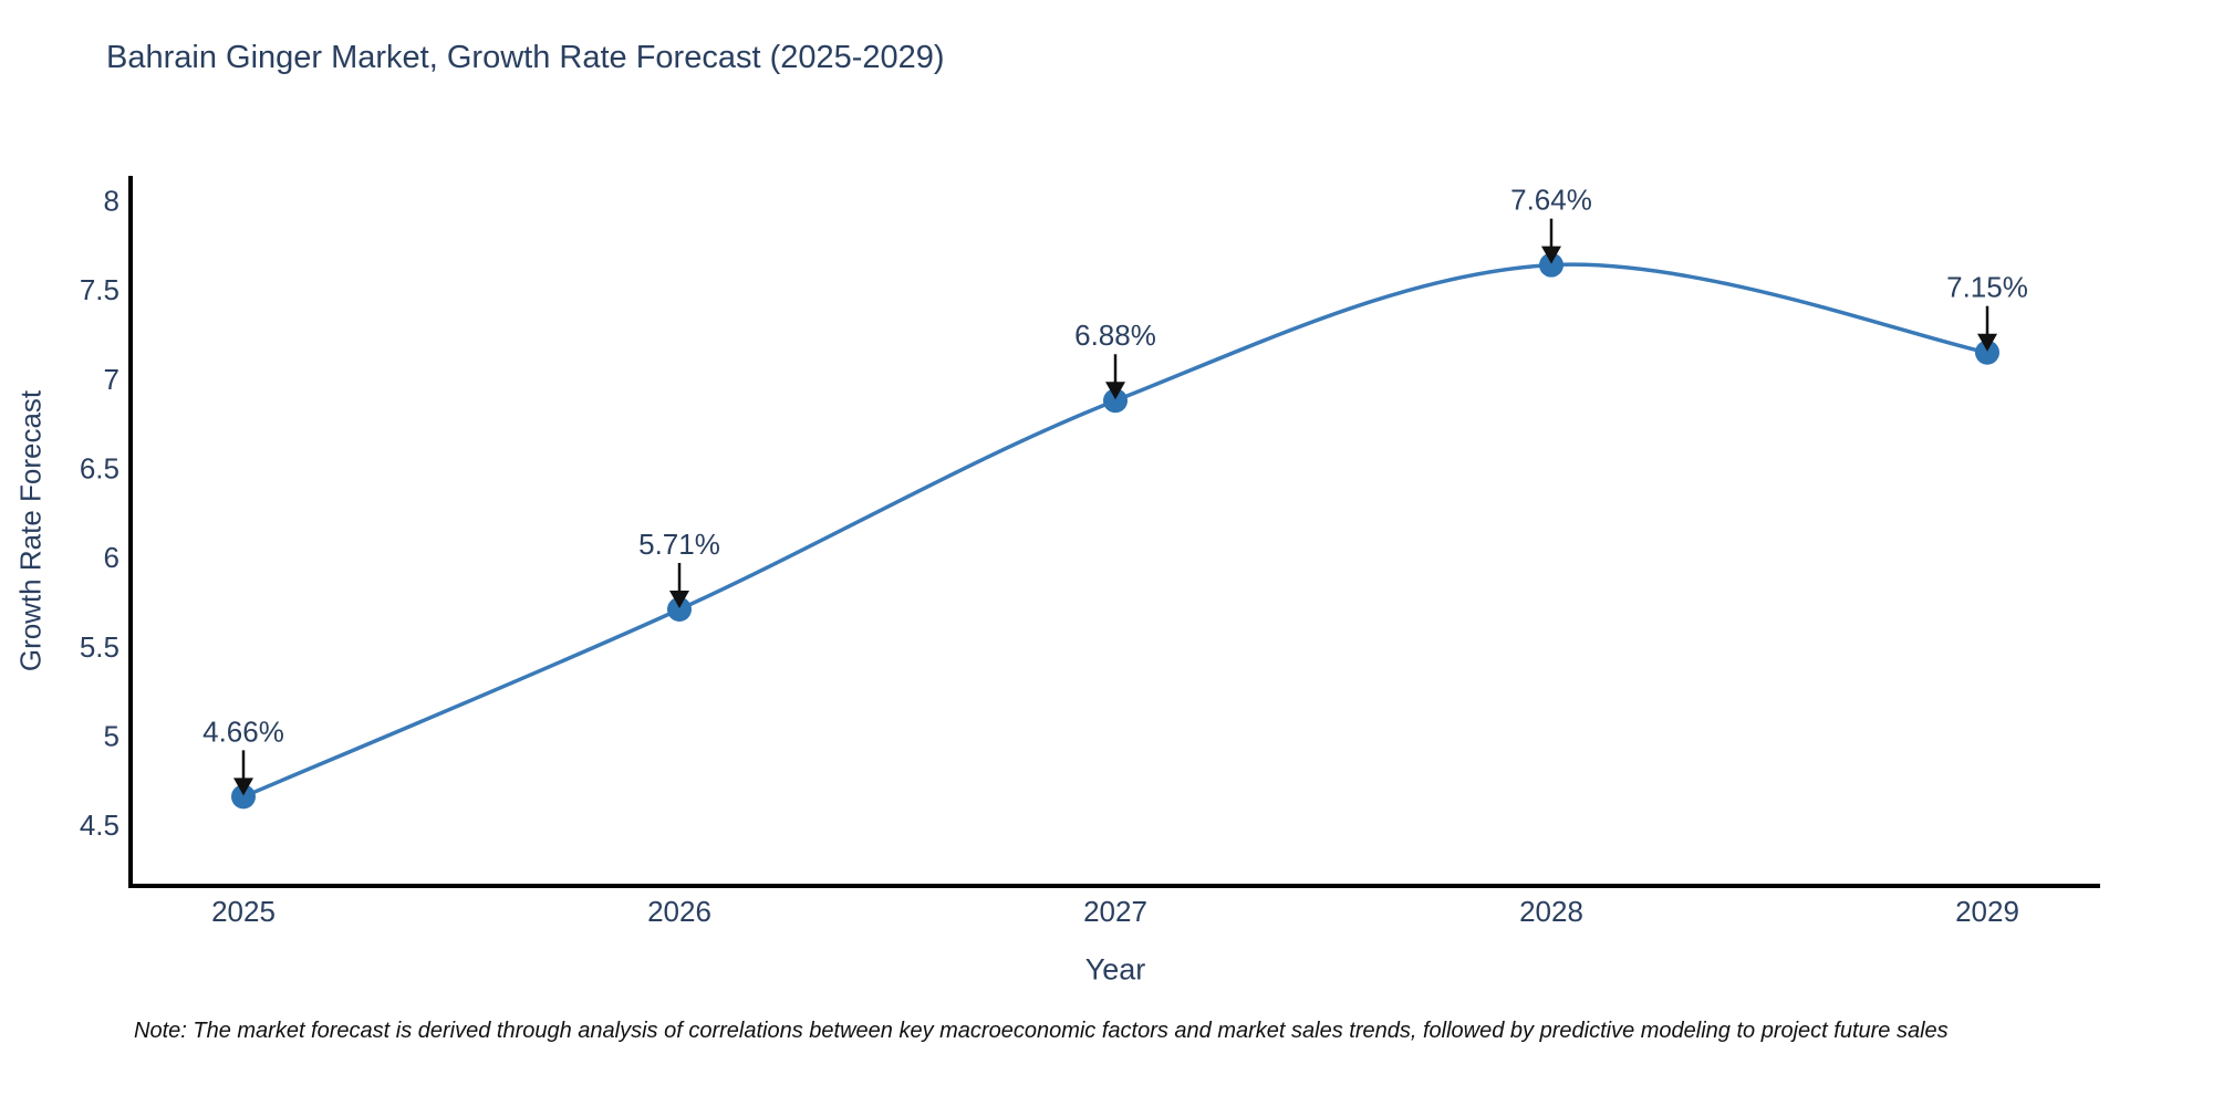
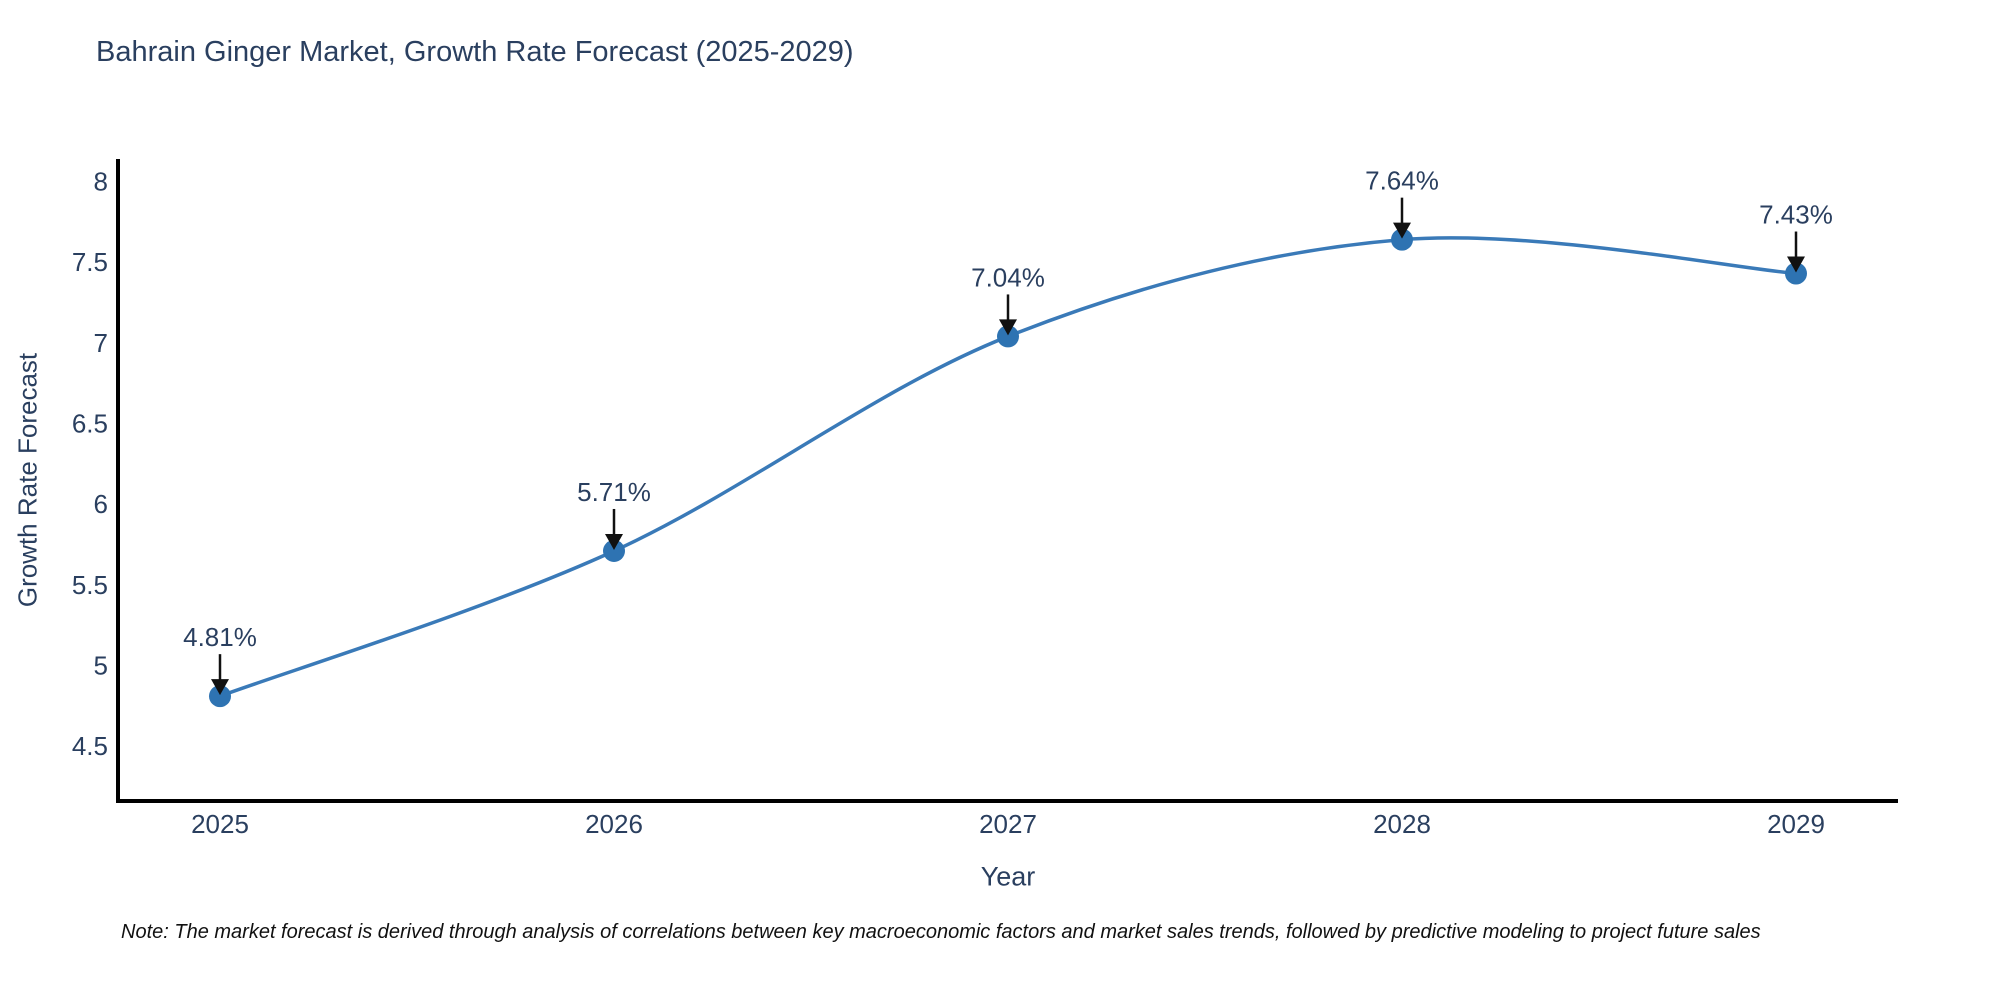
2025: 4.66% -> 4.81%
2027: 6.88% -> 7.04%
2029: 7.15% -> 7.43%
